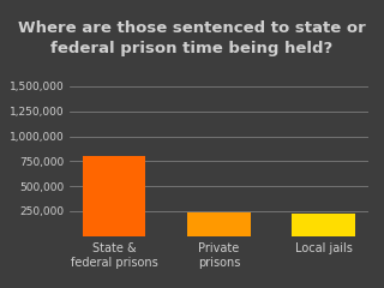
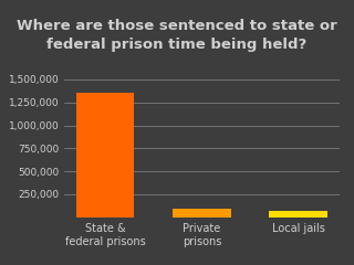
State & federal prisons: 800,000 -> 1,350,000
Private prisons: 240,000 -> 90,000
Local jails: 220,000 -> 80,000
